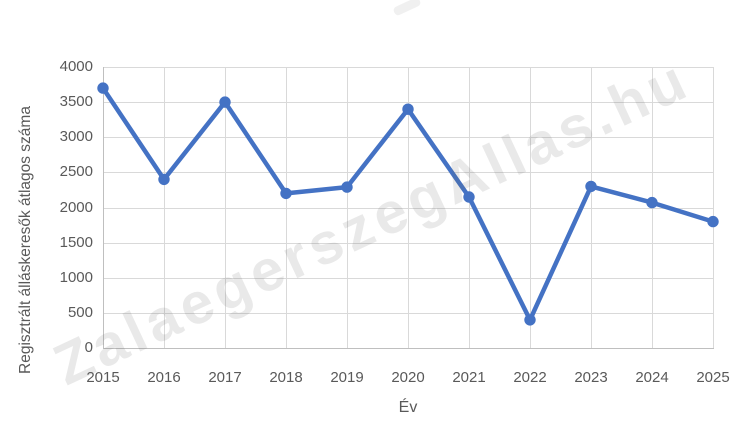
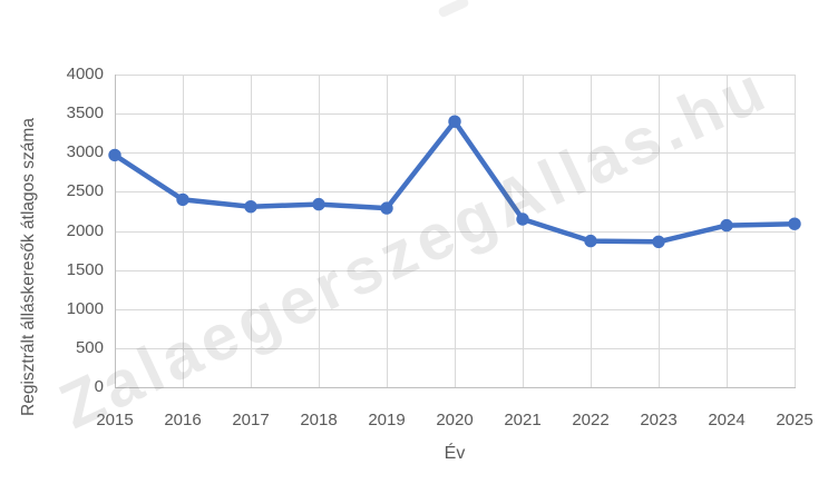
2015: 3700 -> 3000
2017: 3500 -> 2300
2018: 2200 -> 2300
2022: 400 -> 1900
2023: 2300 -> 1900
2025: 1800 -> 2100
